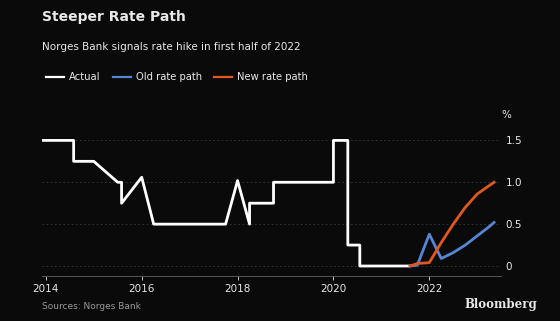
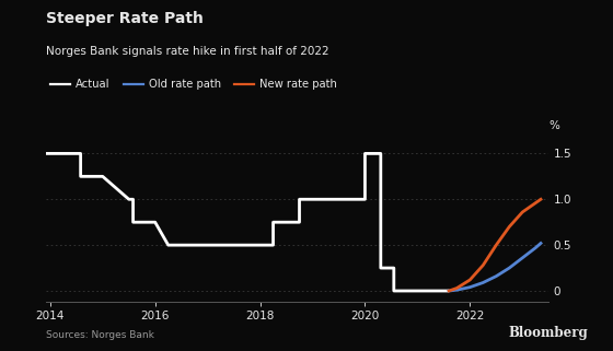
Actual/2016: 1.06 -> 0.75
Actual/2018: 1.02 -> 0.50
Old rate path/2022: 0.38 -> 0.04
New rate path/2022: 0.04 -> 0.12
